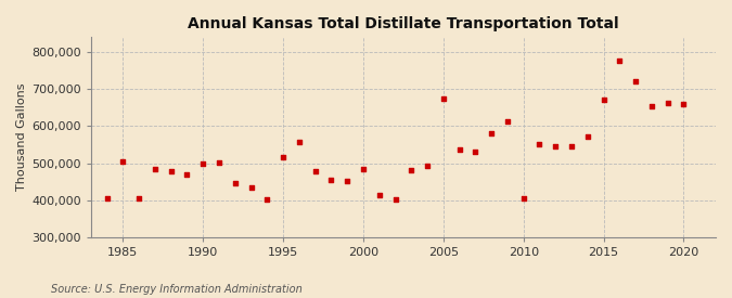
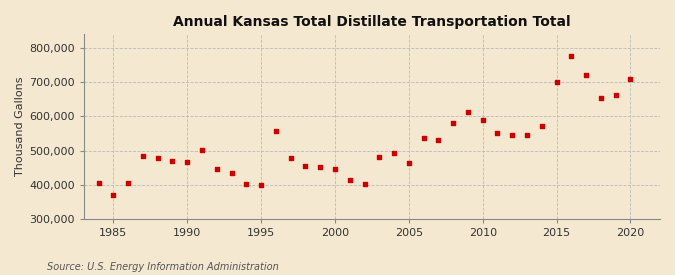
1985: 505,000 -> 370,000
1990: 500,000 -> 468,000
1995: 515,000 -> 400,000
2000: 485,000 -> 447,000
2005: 675,000 -> 463,000
2010: 405,000 -> 590,000
2015: 670,000 -> 700,000
2020: 660,000 -> 710,000
